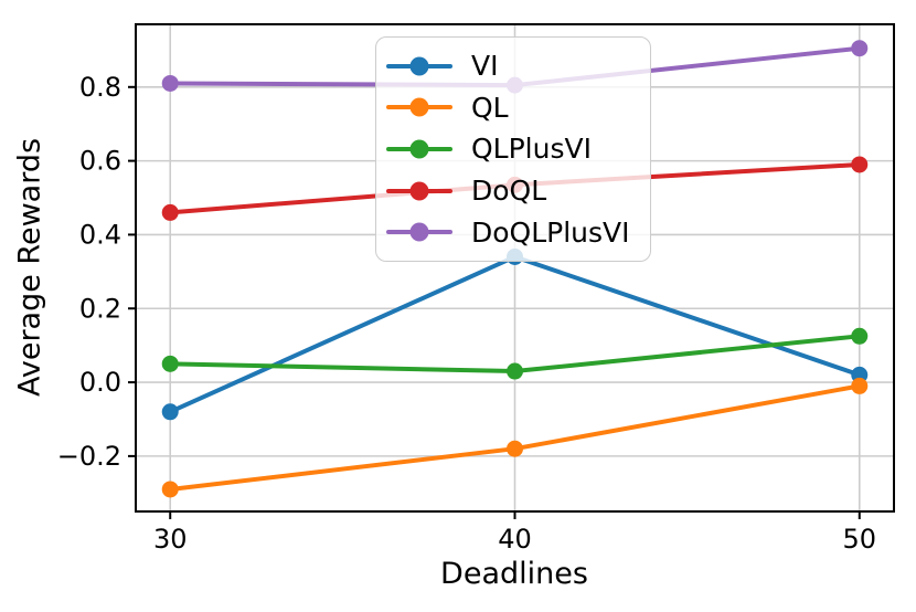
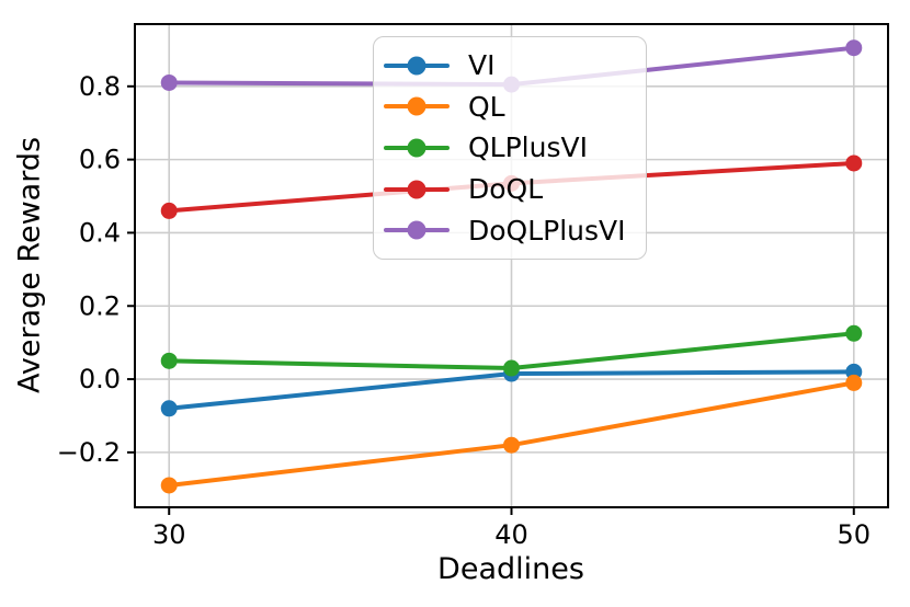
VI/40: 0.34 -> 0.01
